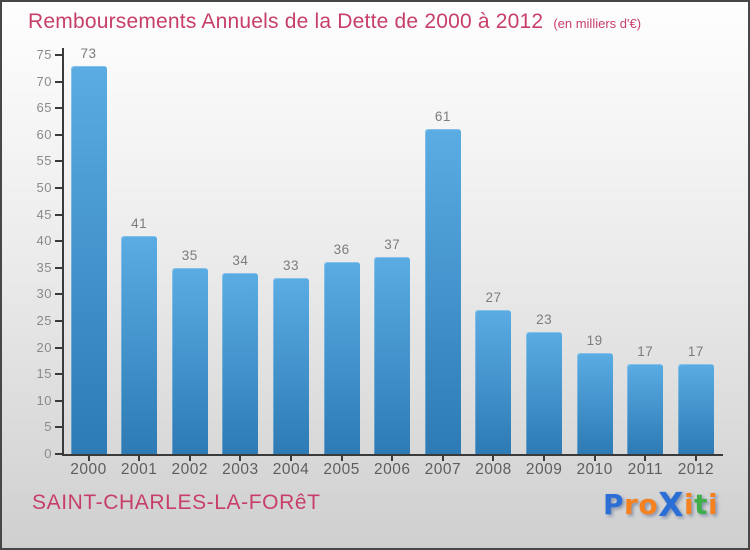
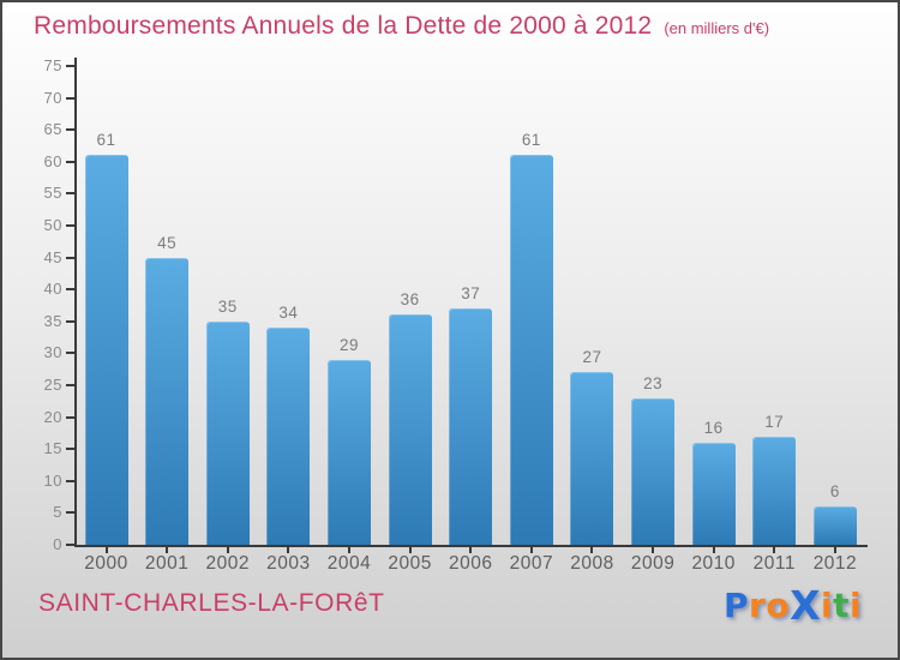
2000: 73 -> 61
2001: 41 -> 45
2004: 33 -> 29
2010: 19 -> 16
2012: 17 -> 6
